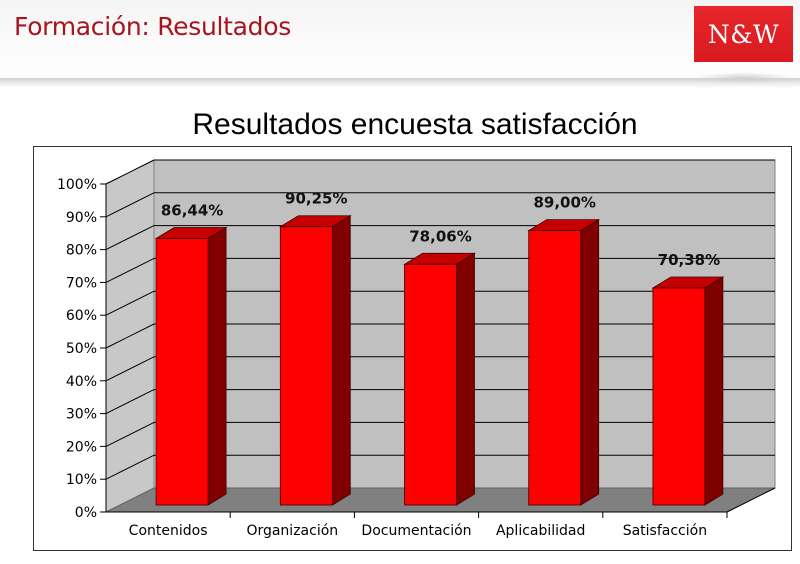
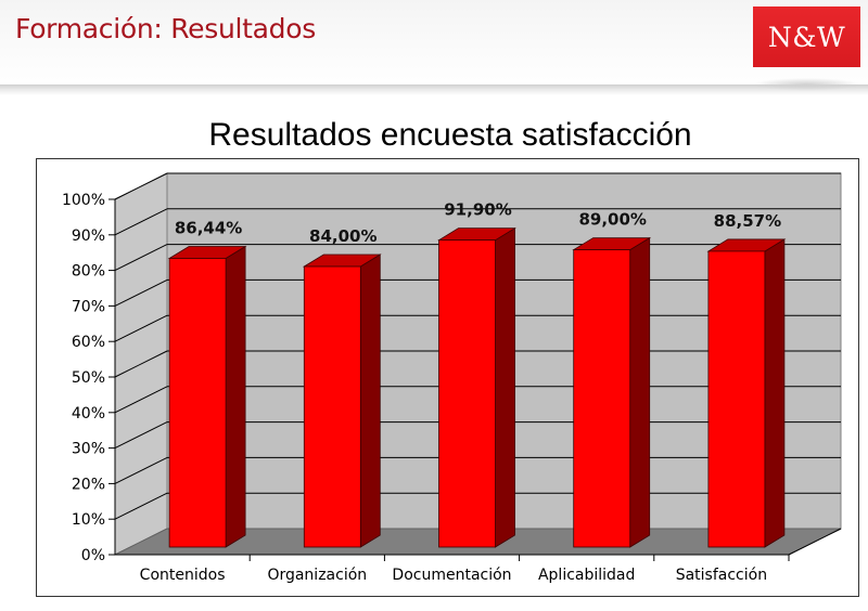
Organización: 90,25% -> 84,00%
Documentación: 78,06% -> 91,90%
Satisfacción: 70,38% -> 88,57%
